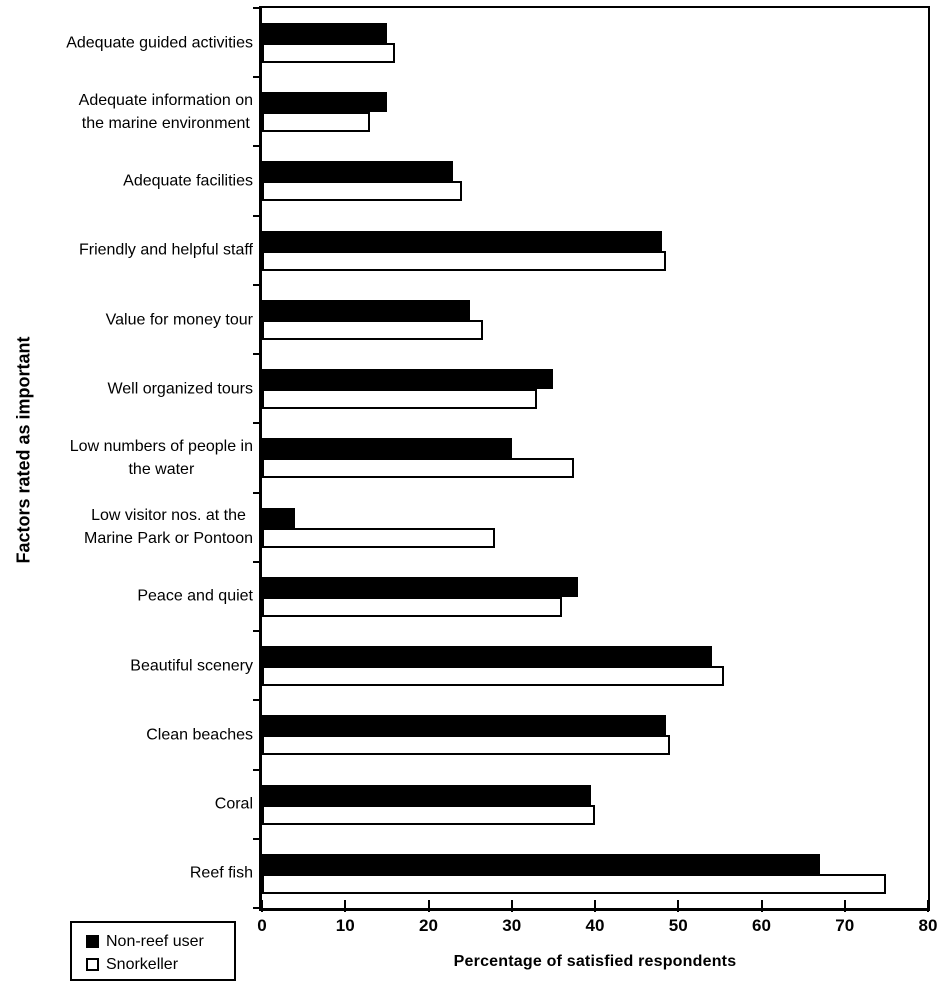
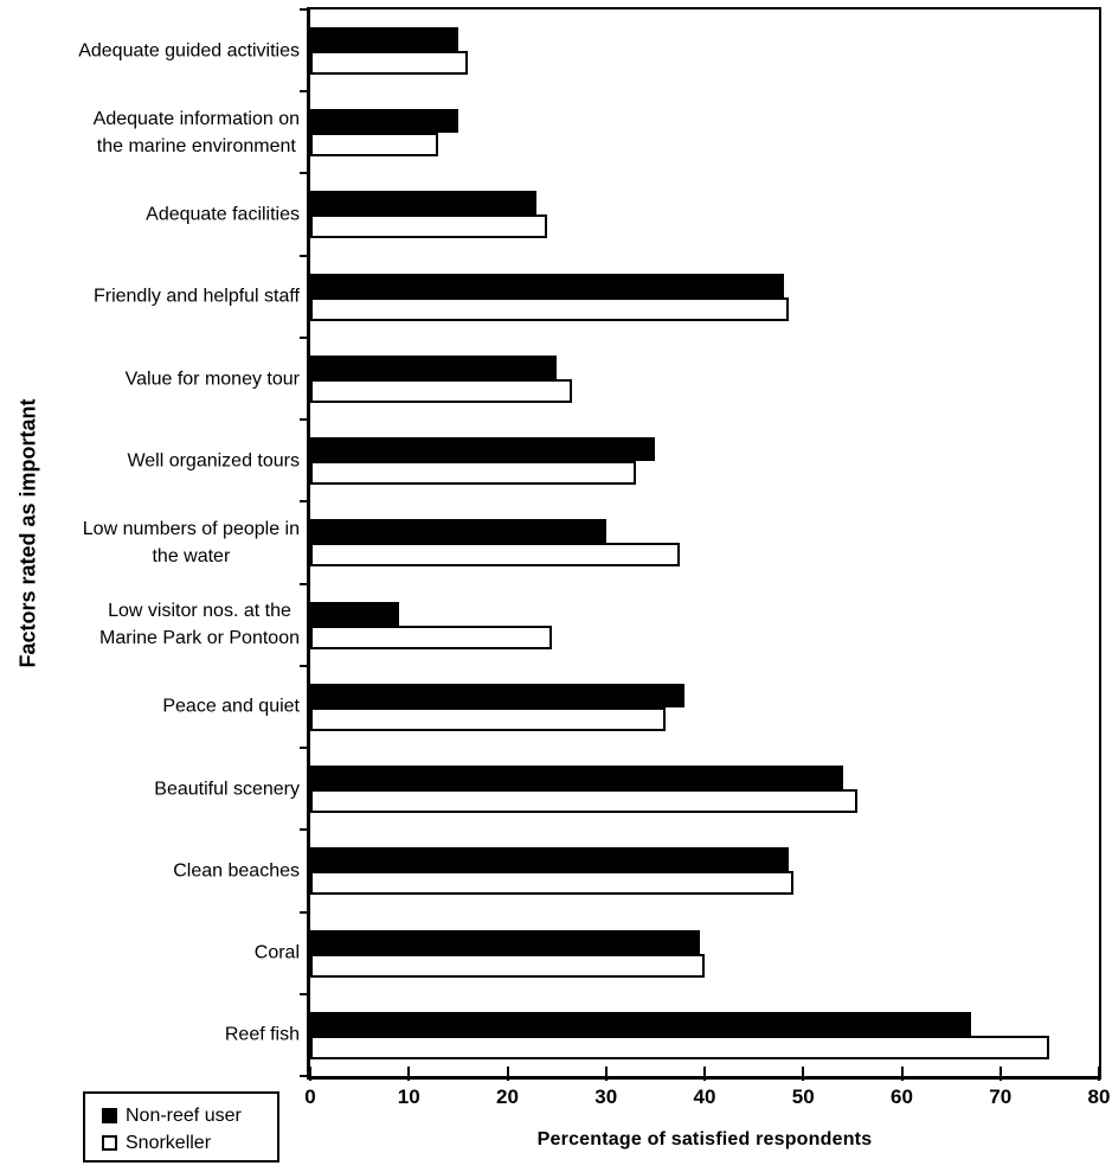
Non-reef user/Low visitor nos. at the Marine Park or Pontoon: 4 -> 9
Snorkeller/Low visitor nos. at the Marine Park or Pontoon: 28 -> 24
